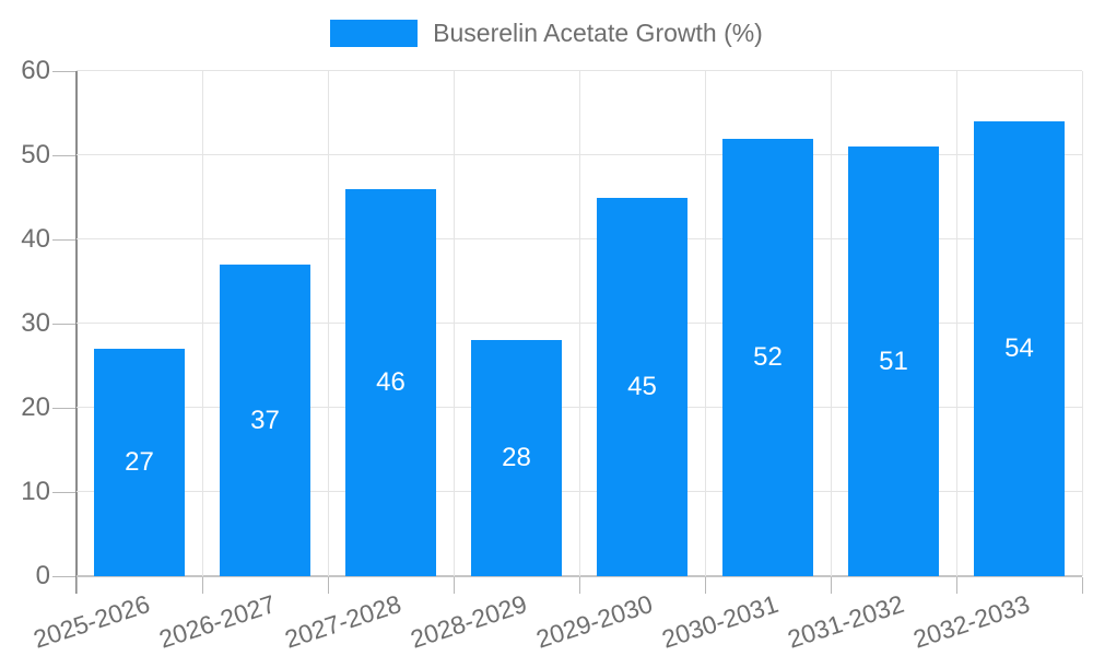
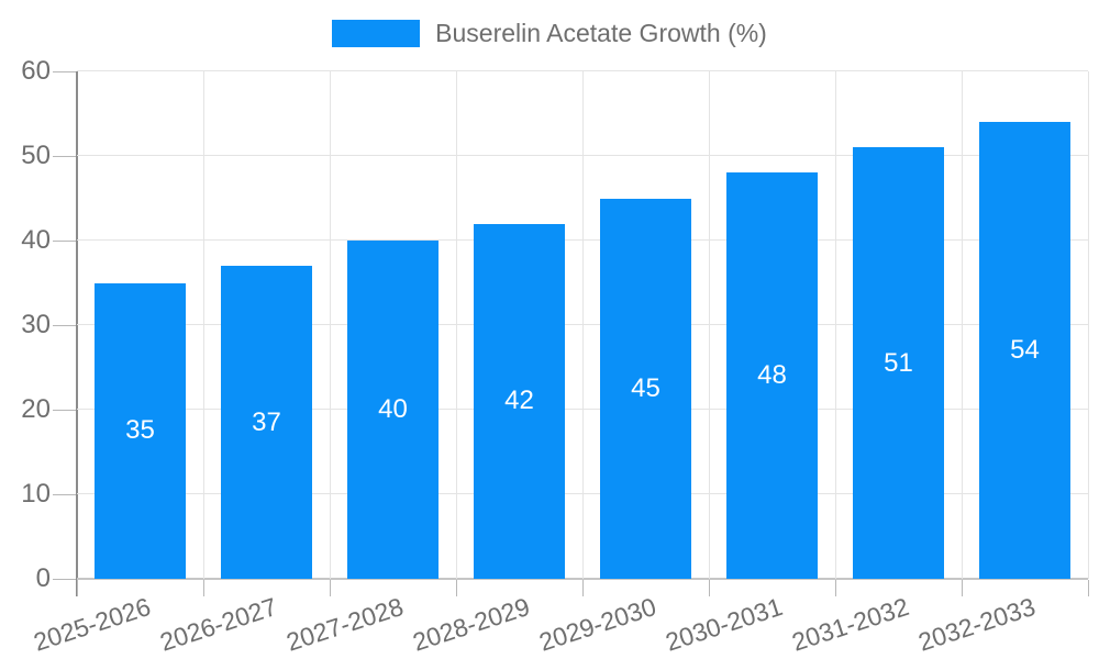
2025-2026: 27 -> 35
2027-2028: 46 -> 40
2028-2029: 28 -> 42
2030-2031: 52 -> 48
